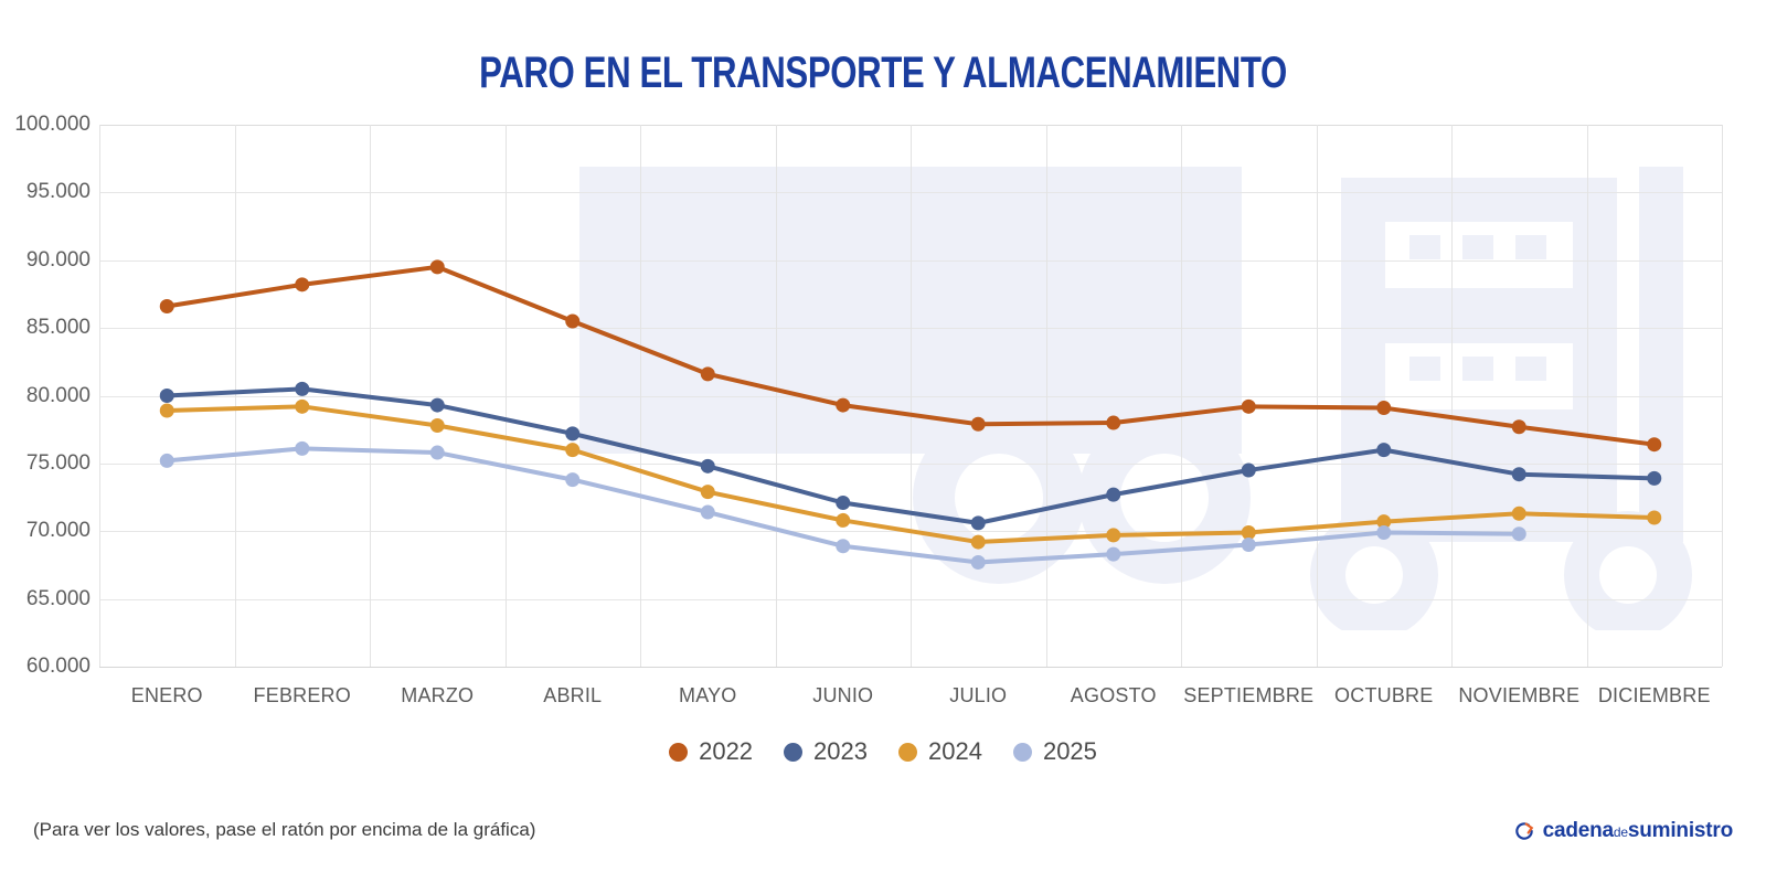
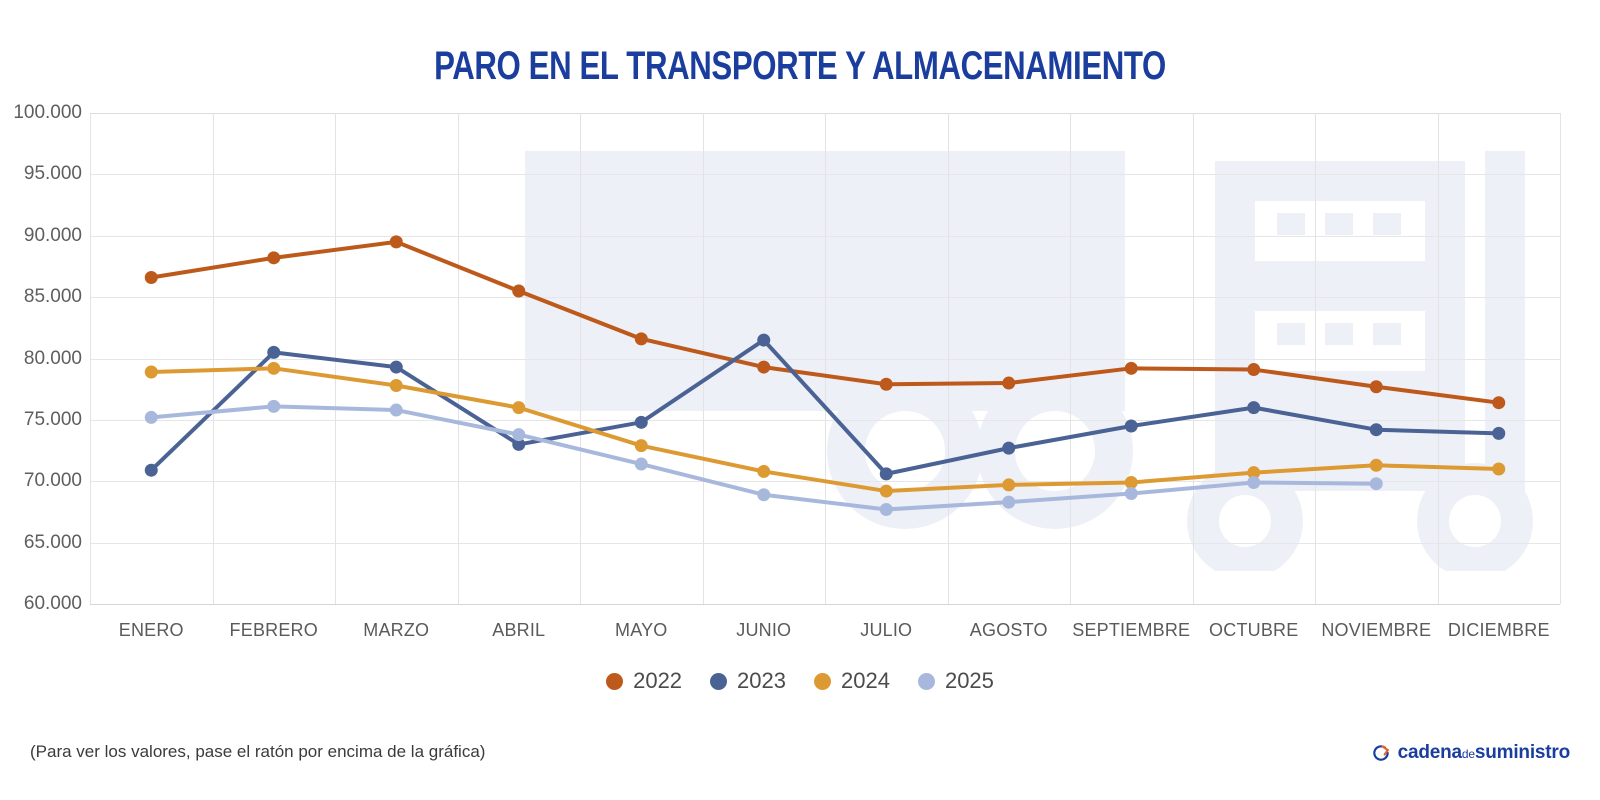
2023/ENERO: 80000 -> 70900
2023/ABRIL: 77200 -> 73000
2023/JUNIO: 72100 -> 81500
